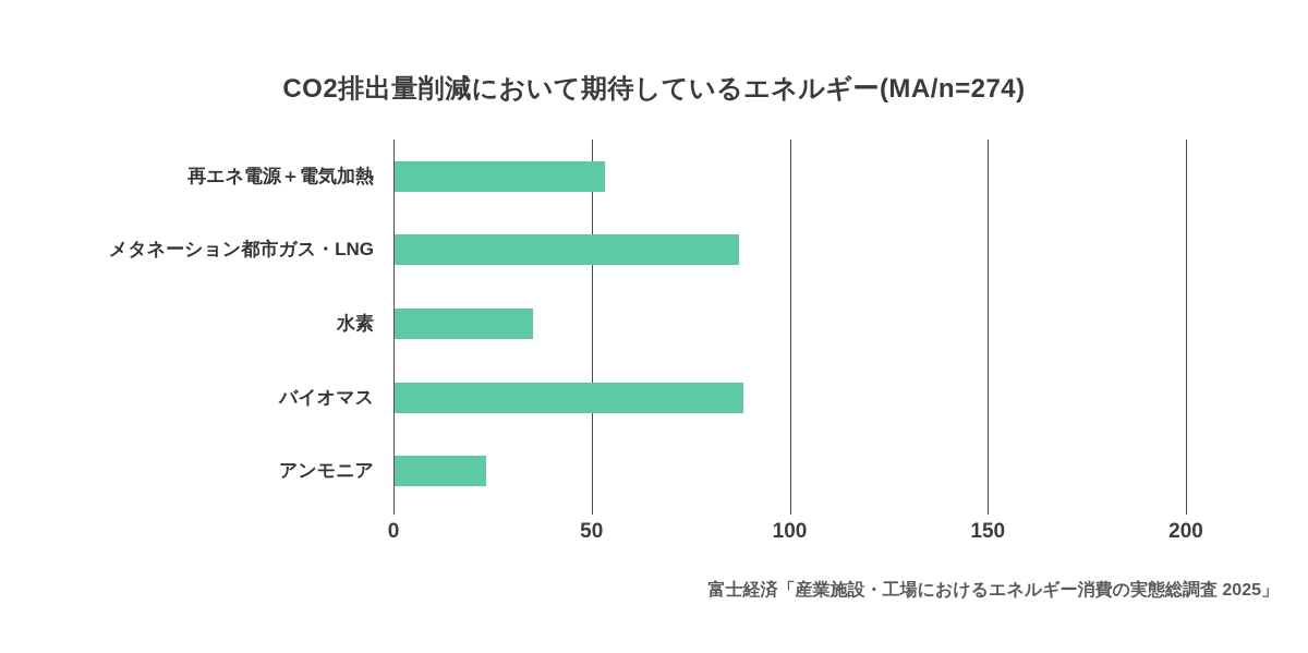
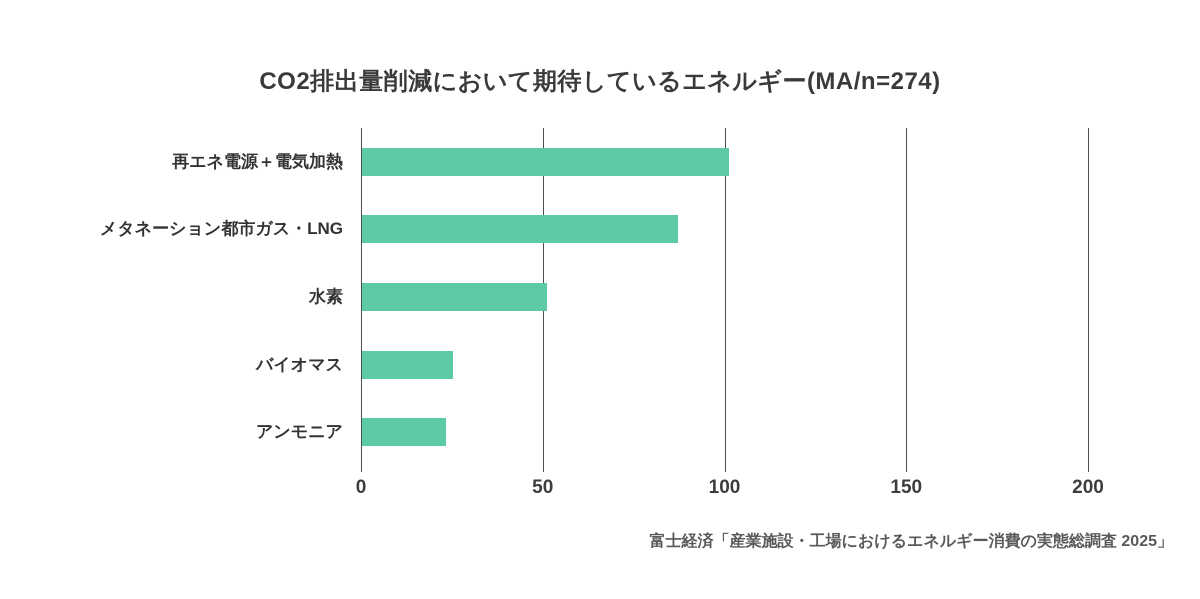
再エネ電源＋電気加熱: 53 -> 101
水素: 35 -> 51
バイオマス: 88 -> 25
